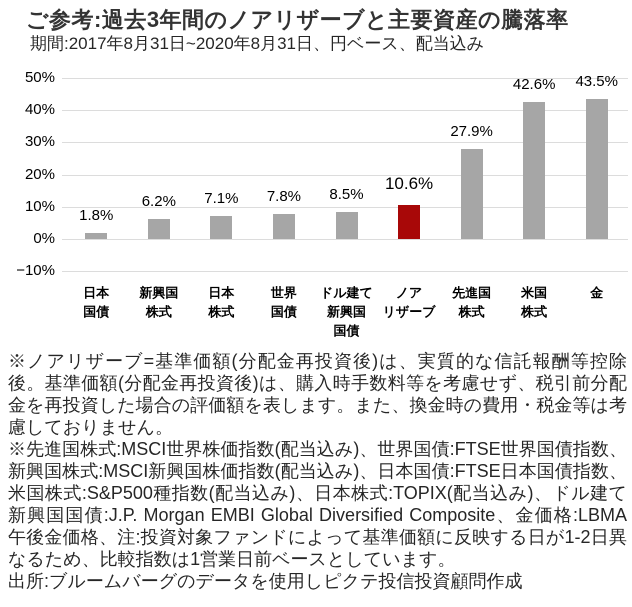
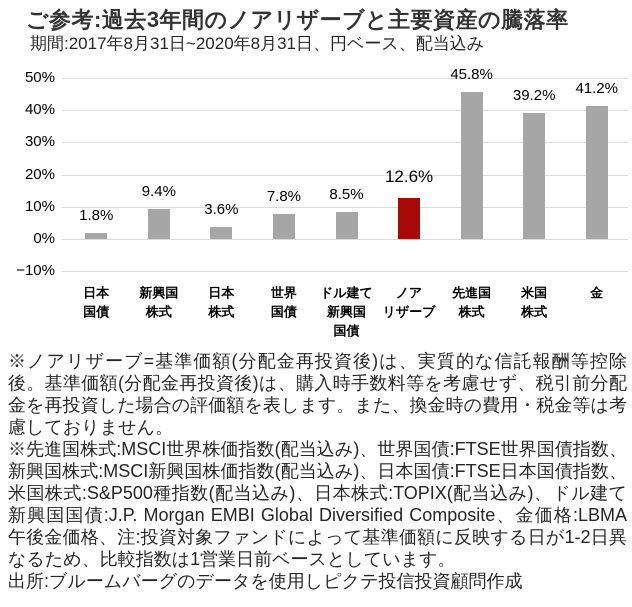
新興国 株式: 6.2% -> 9.4%
日本 株式: 7.1% -> 3.6%
ノア リザーブ: 10.6% -> 12.6%
先進国 株式: 27.9% -> 45.8%
米国 株式: 42.6% -> 39.2%
金: 43.5% -> 41.2%
